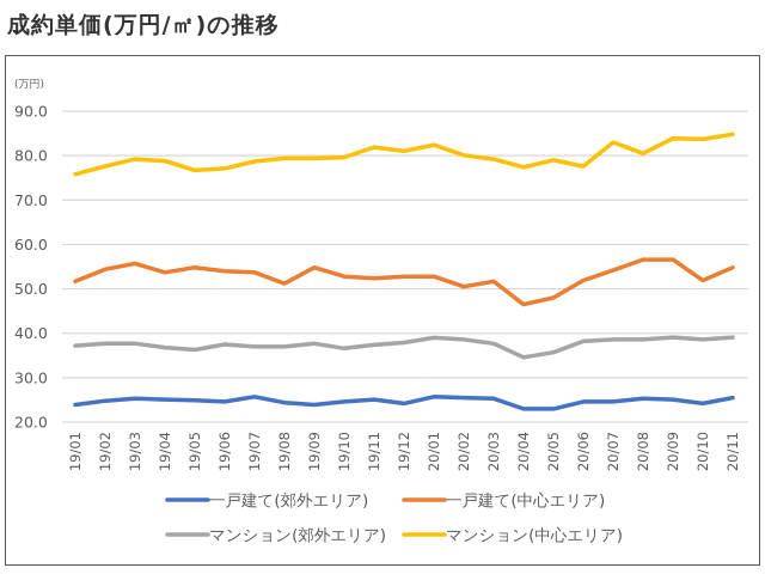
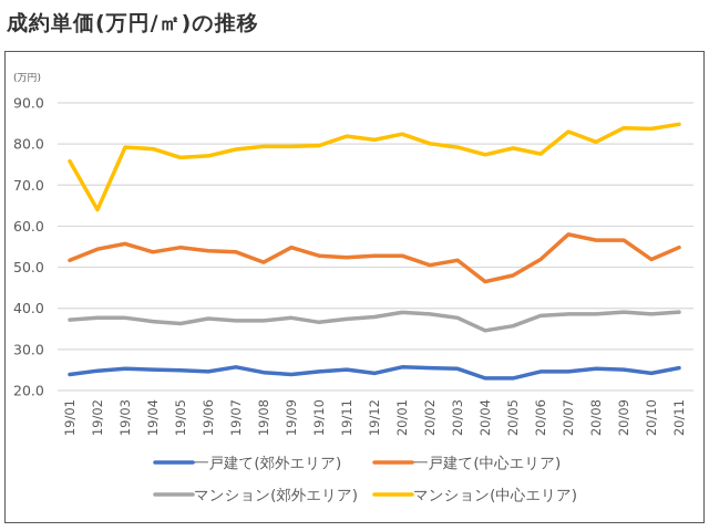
マンション(中心エリア)/19/02: 78 -> 64
一戸建て(中心エリア)/20/07: 54 -> 58
